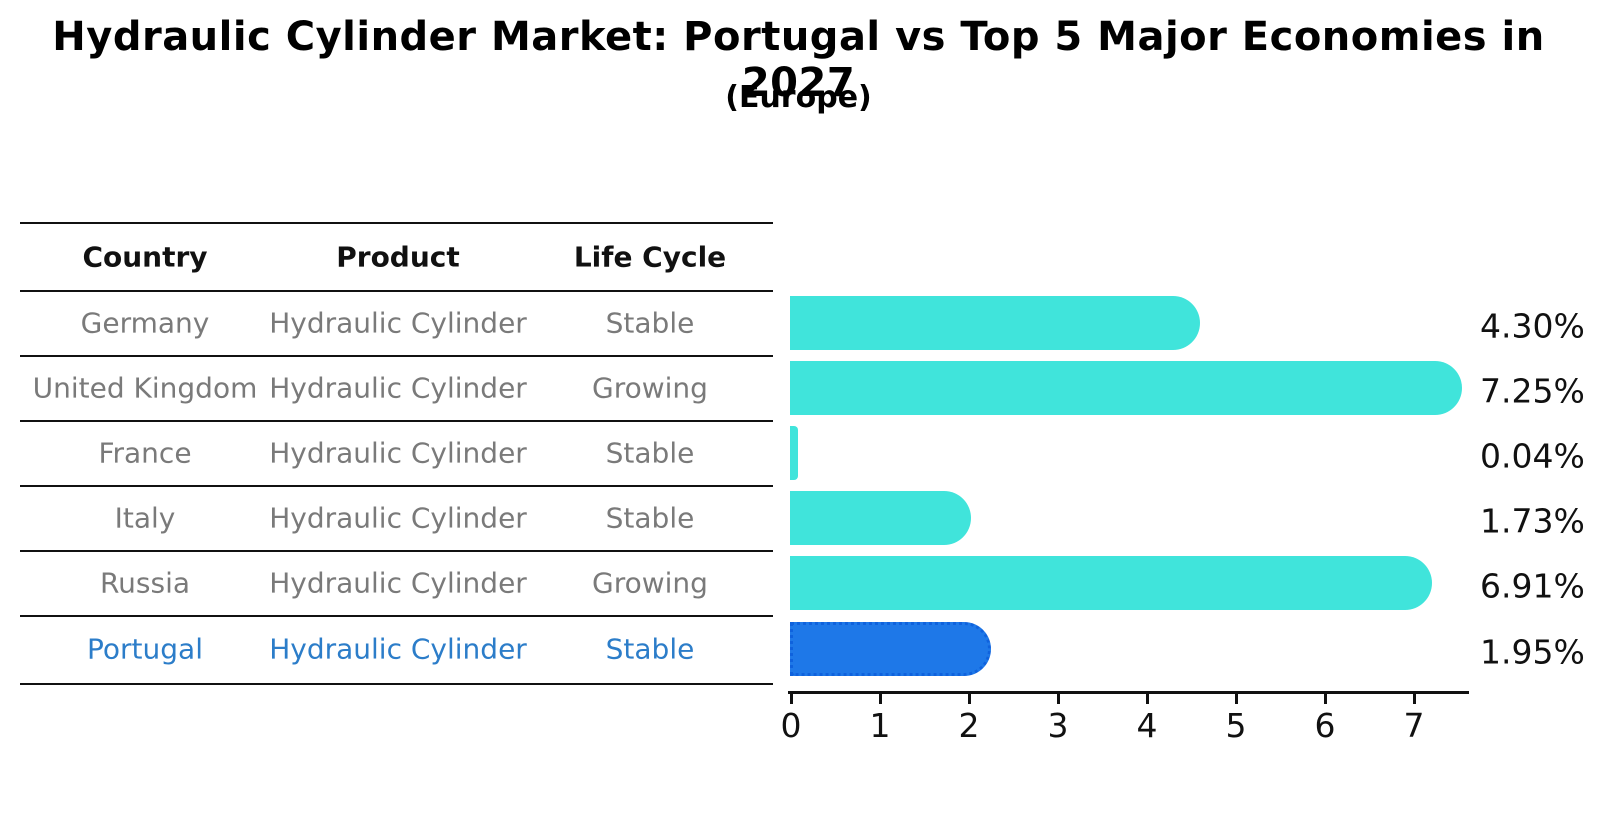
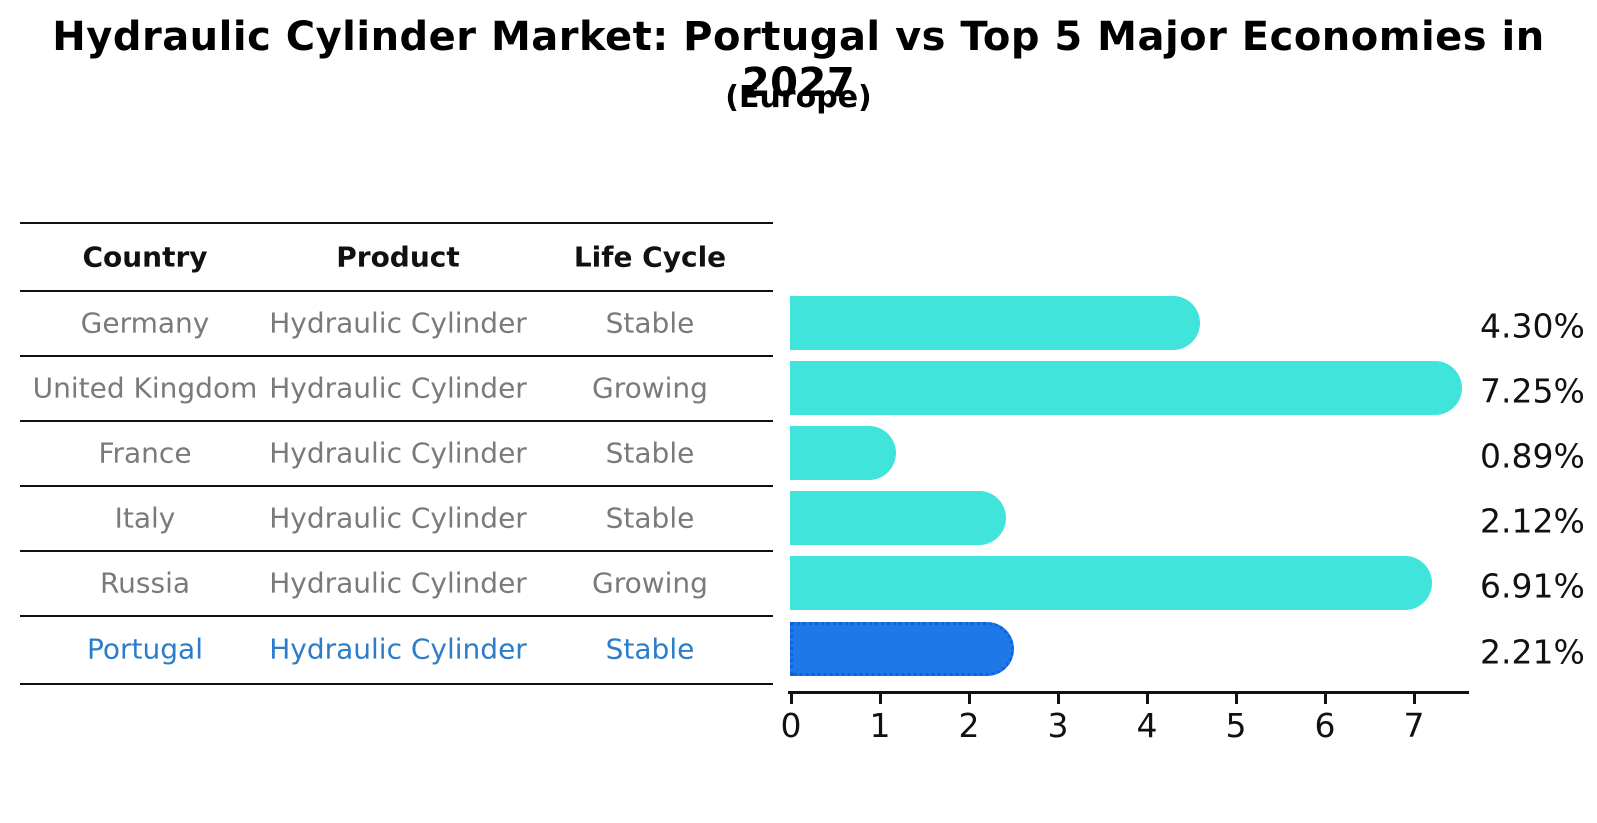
France: 0.04% -> 0.89%
Italy: 1.73% -> 2.12%
Portugal: 1.95% -> 2.21%
